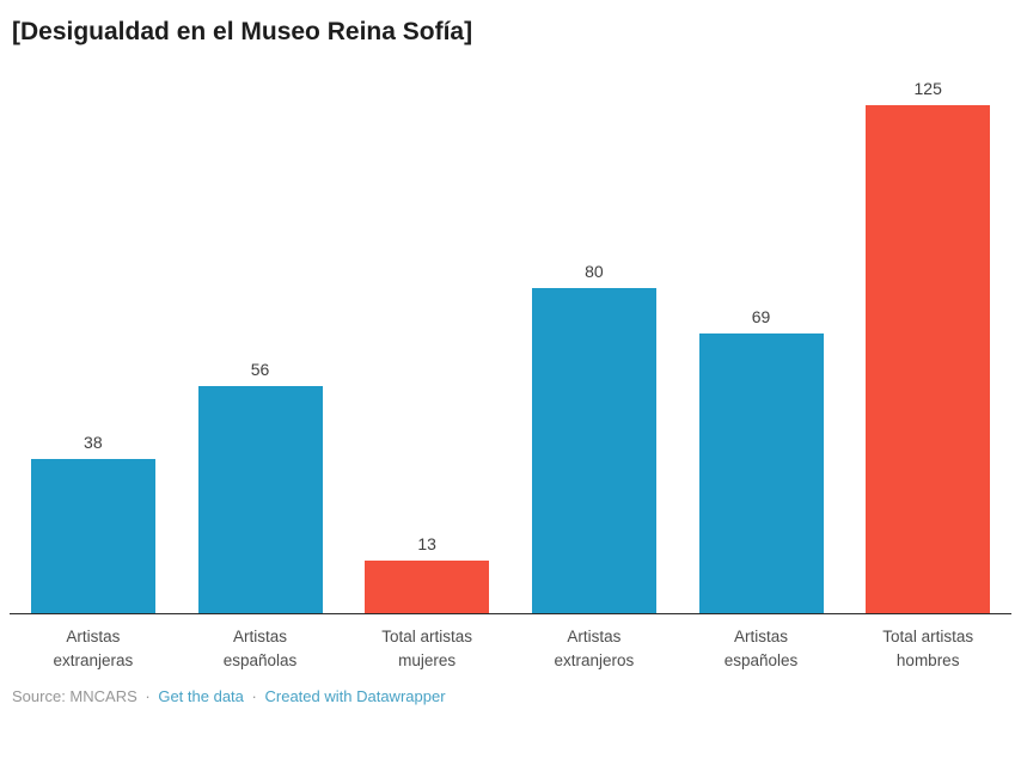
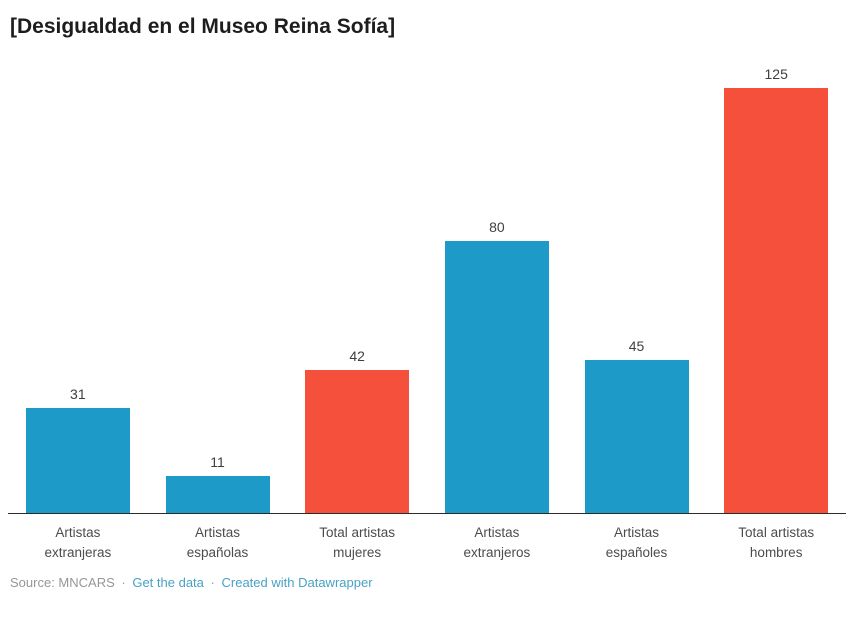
Artistas extranjeras: 38 -> 31
Artistas españolas: 56 -> 11
Total artistas mujeres: 13 -> 42
Artistas españoles: 69 -> 45
